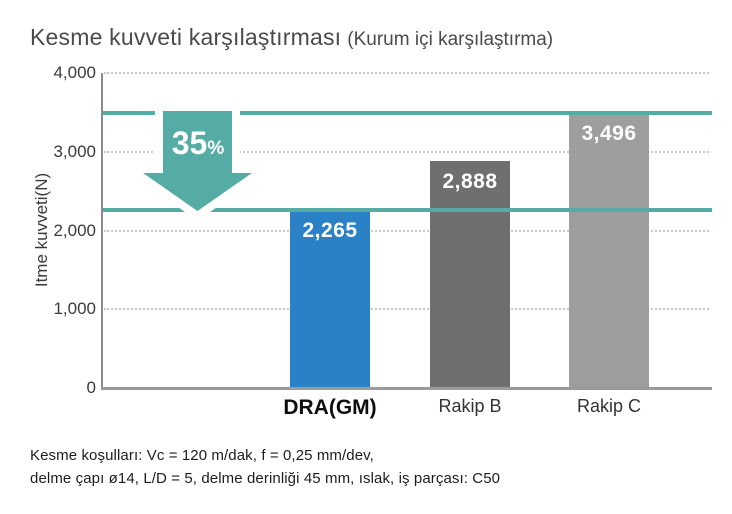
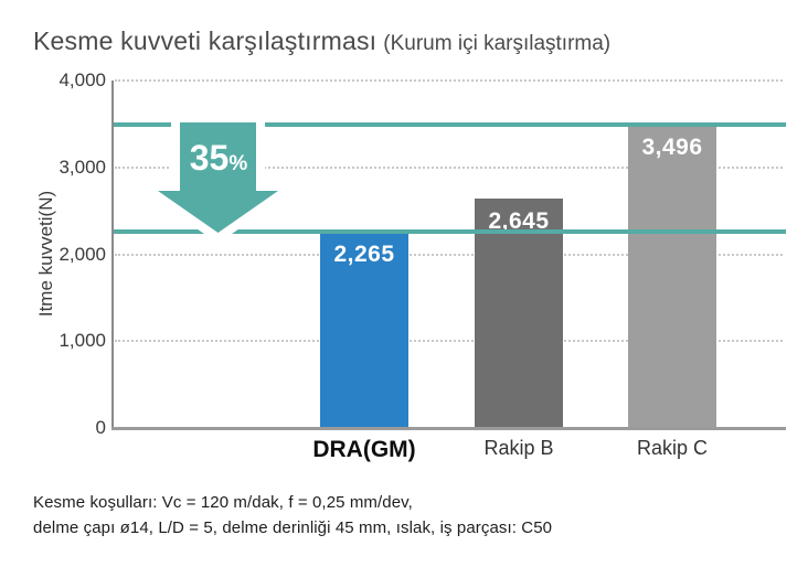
Rakip B: 2,888 -> 2,645
